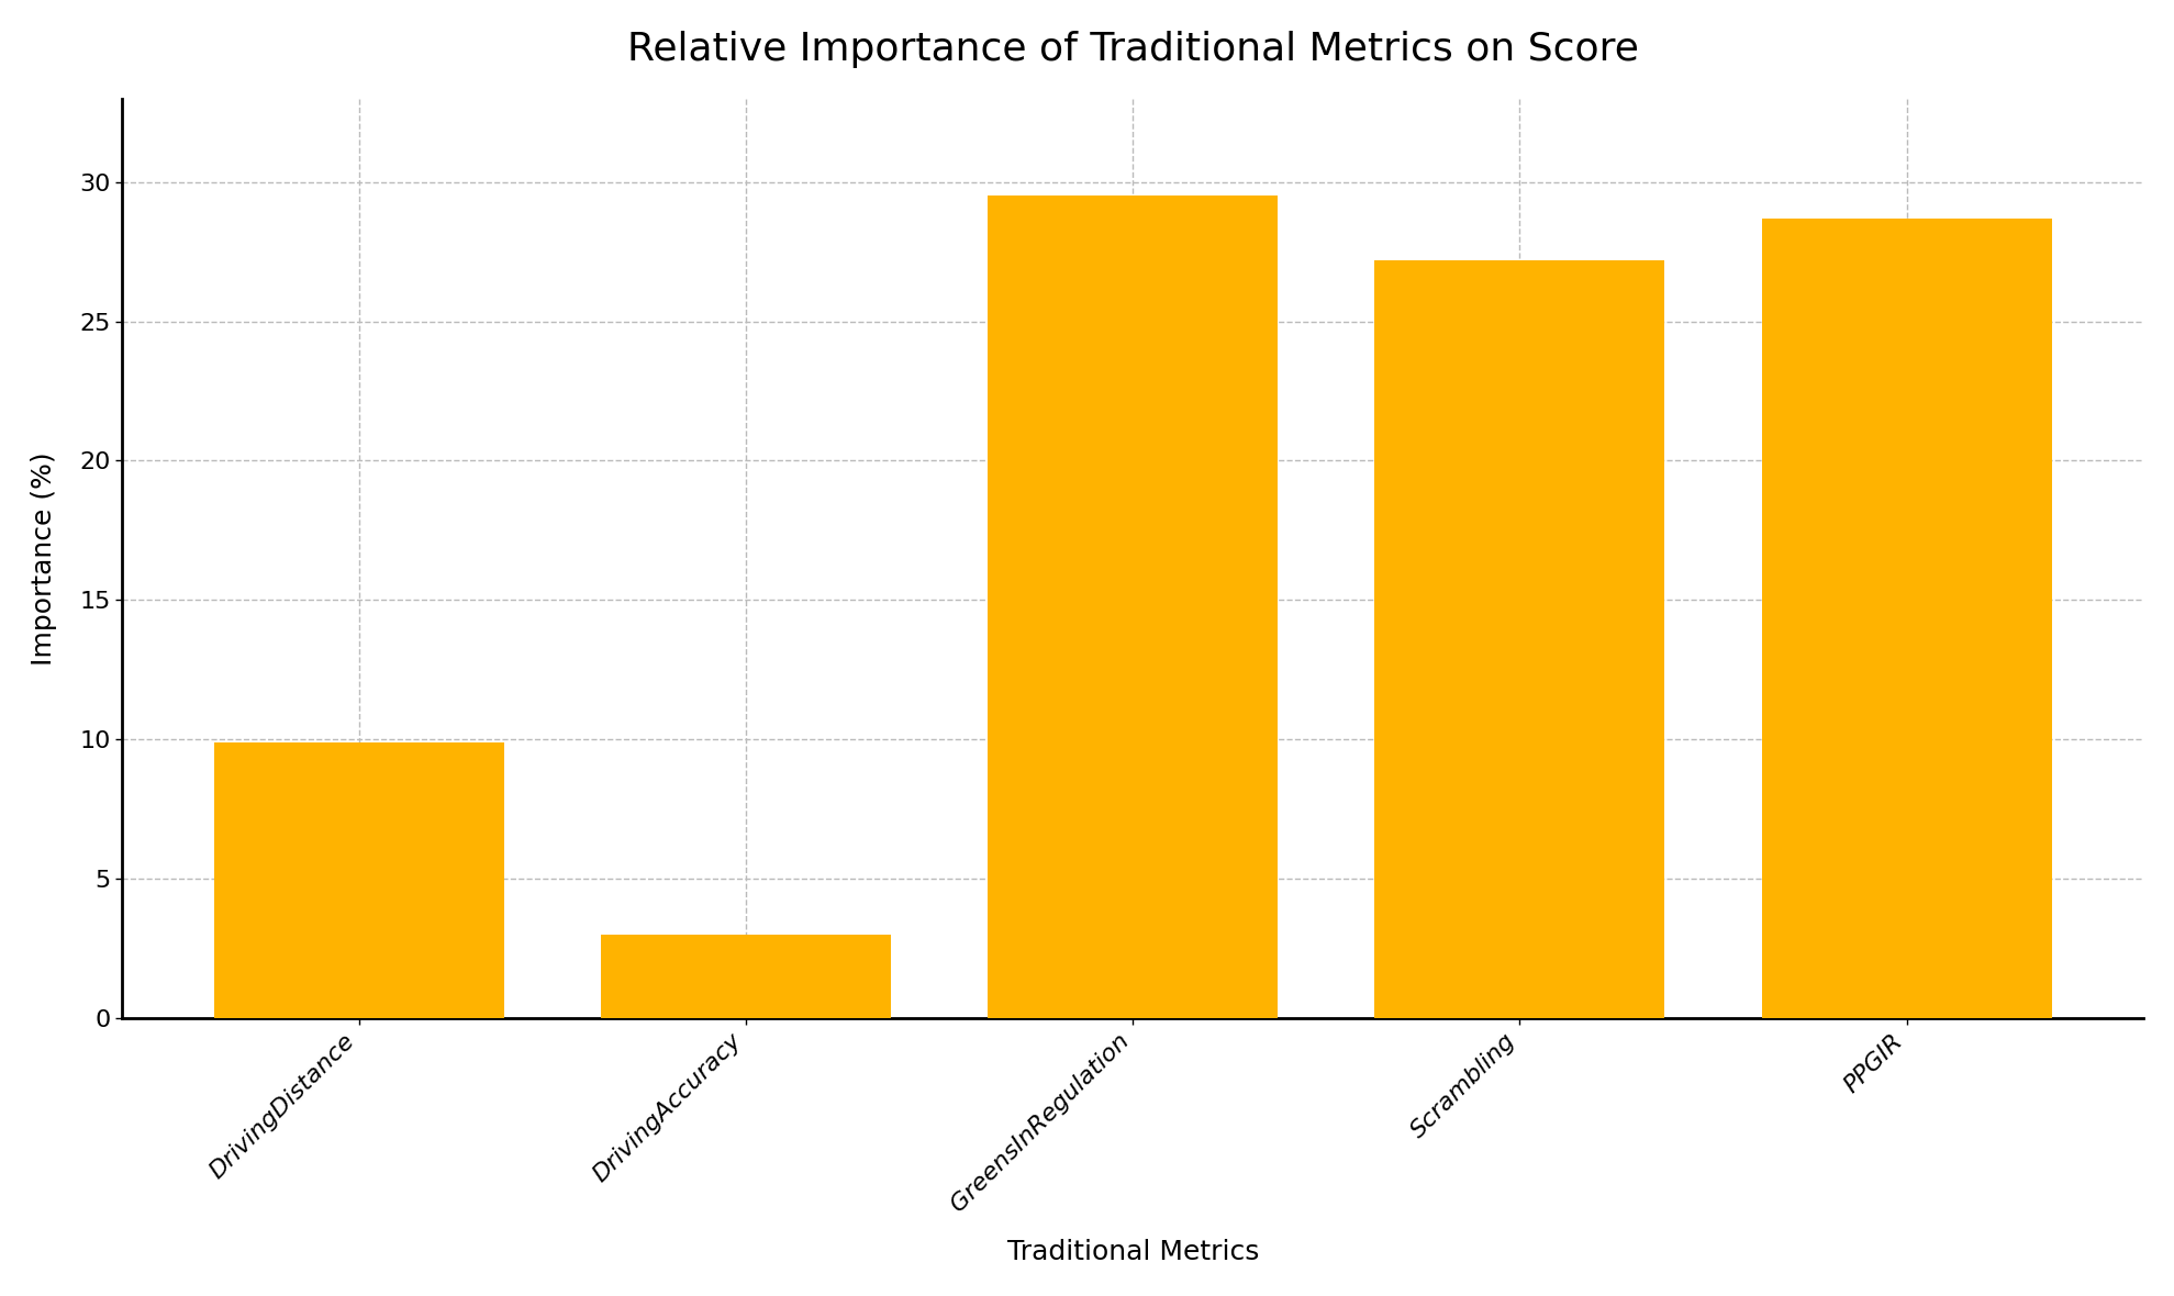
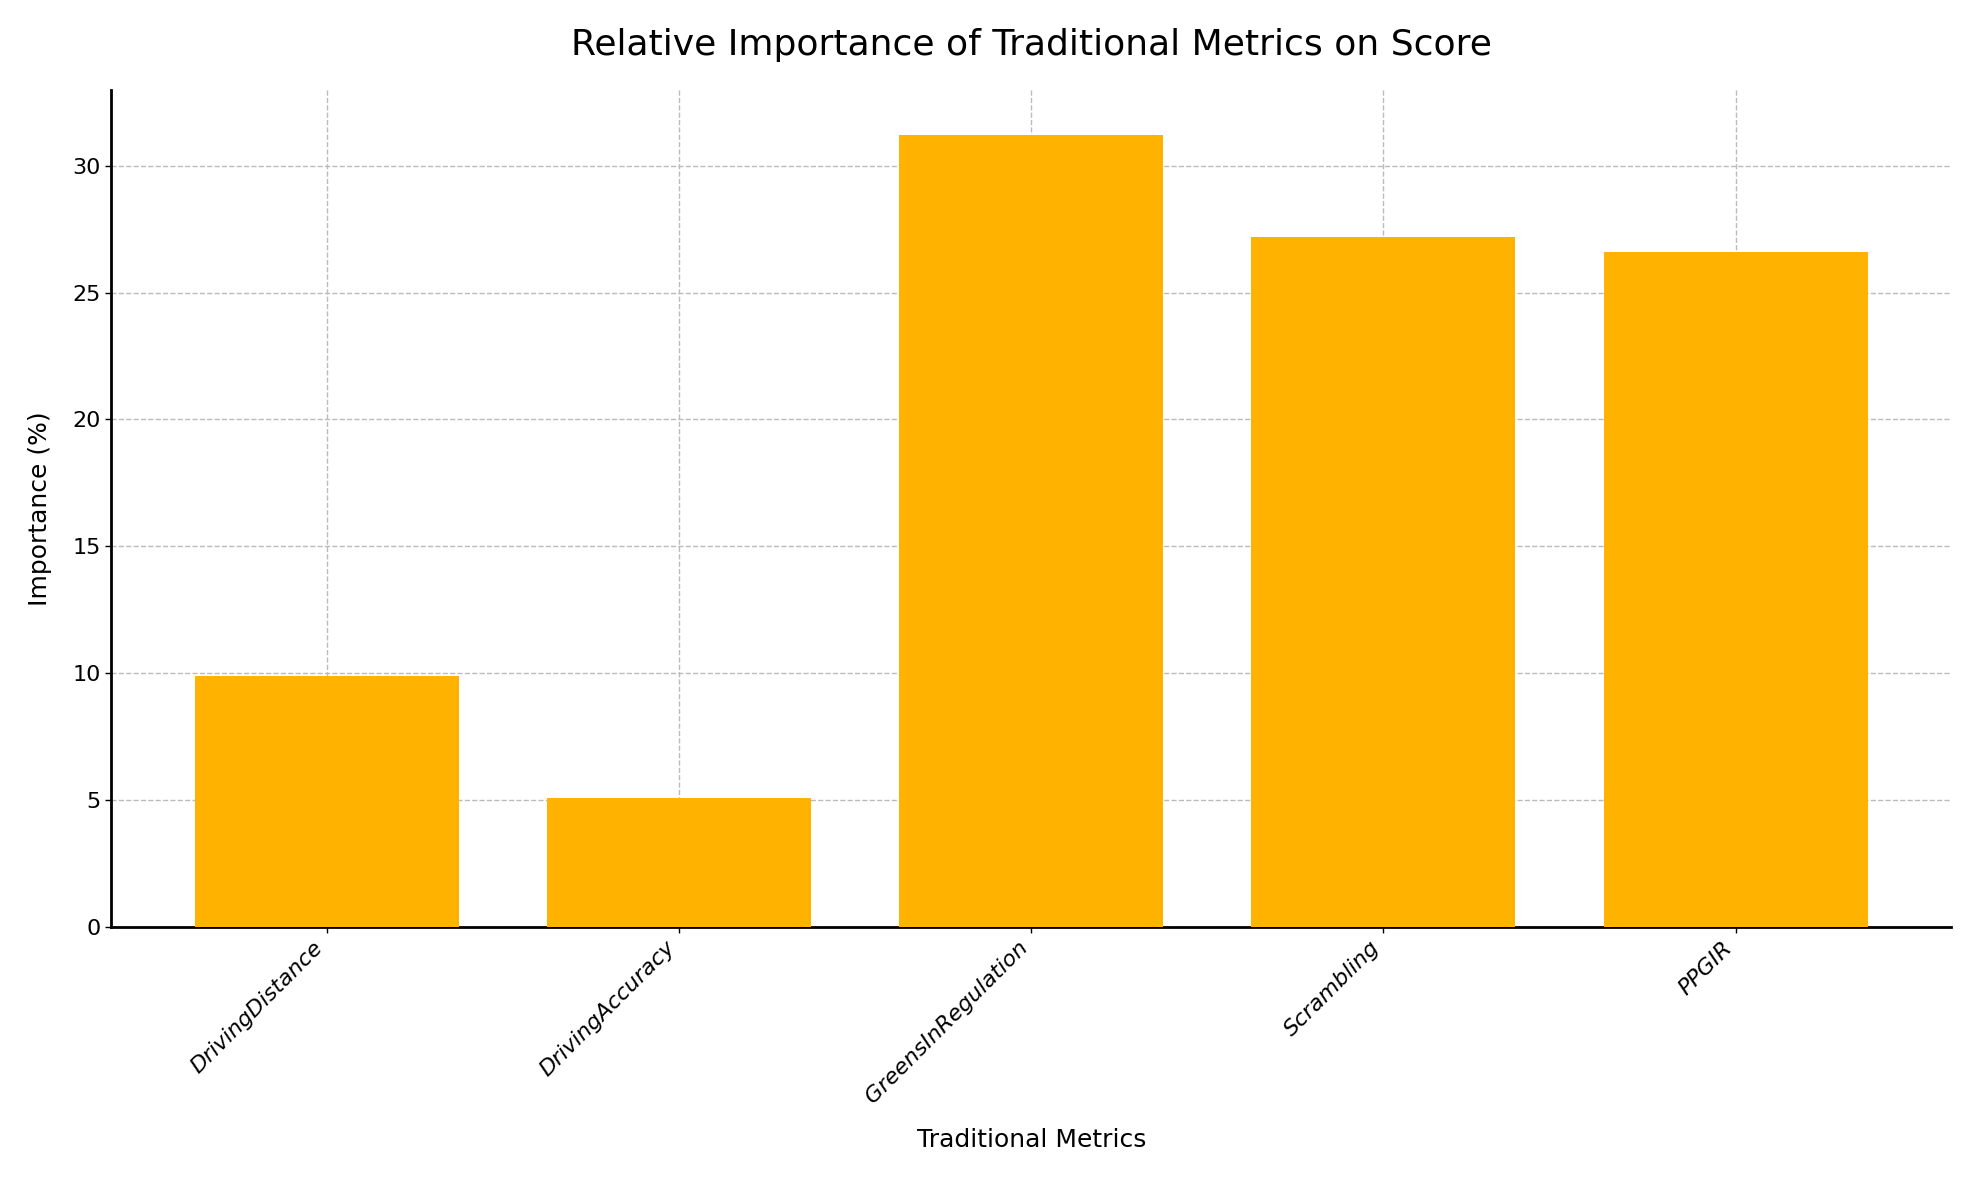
DrivingAccuracy: 3.0 -> 5.1
GreensInRegulation: 29.5 -> 31.2
PPGIR: 28.7 -> 26.6
